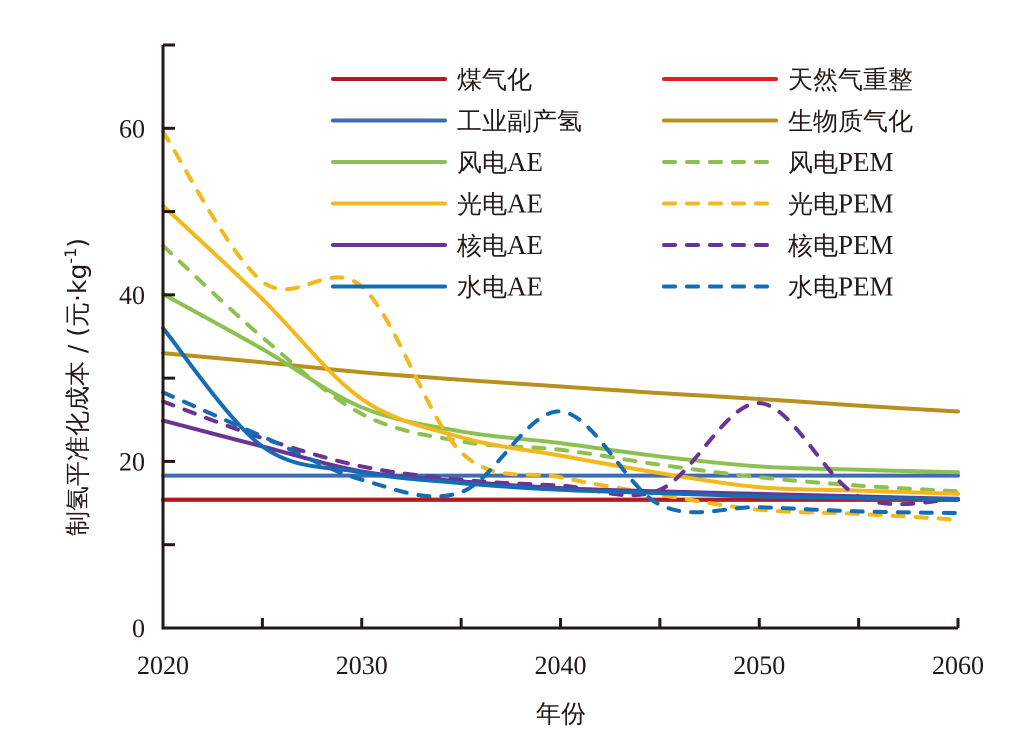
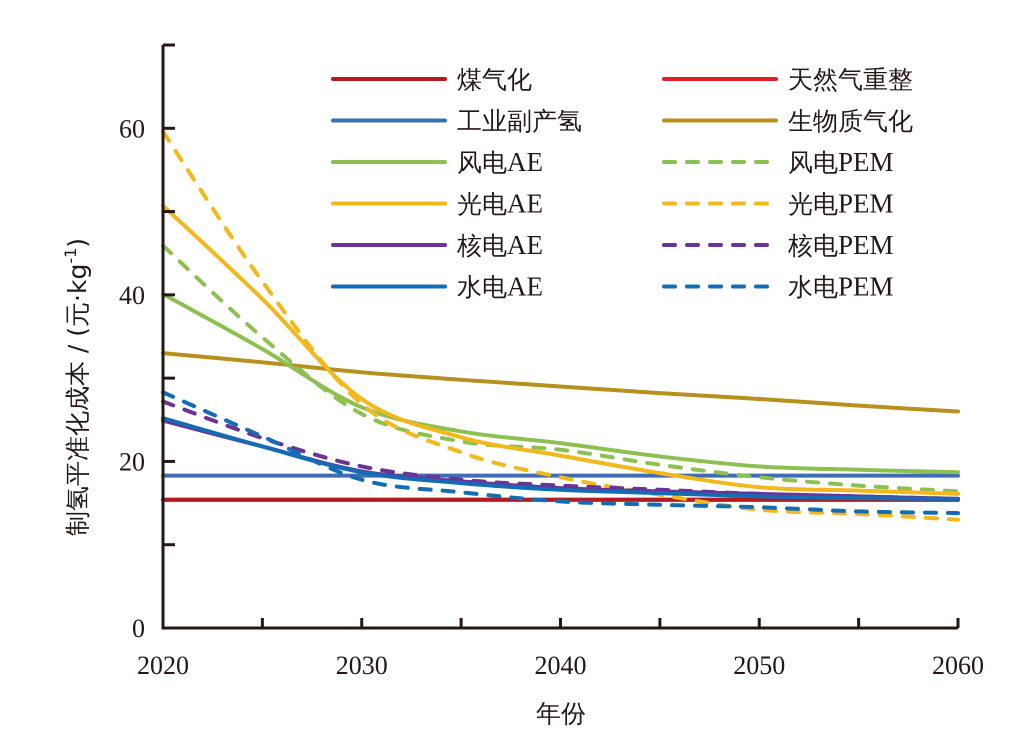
水电AE/2020: 36 -> 25
光电PEM/2030: 41 -> 27
水电PEM/2040: 26 -> 15
核电PEM/2050: 27 -> 16
